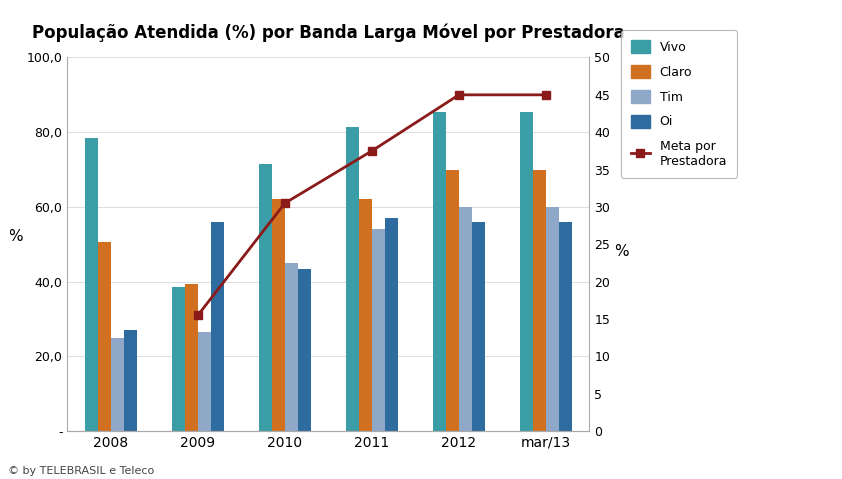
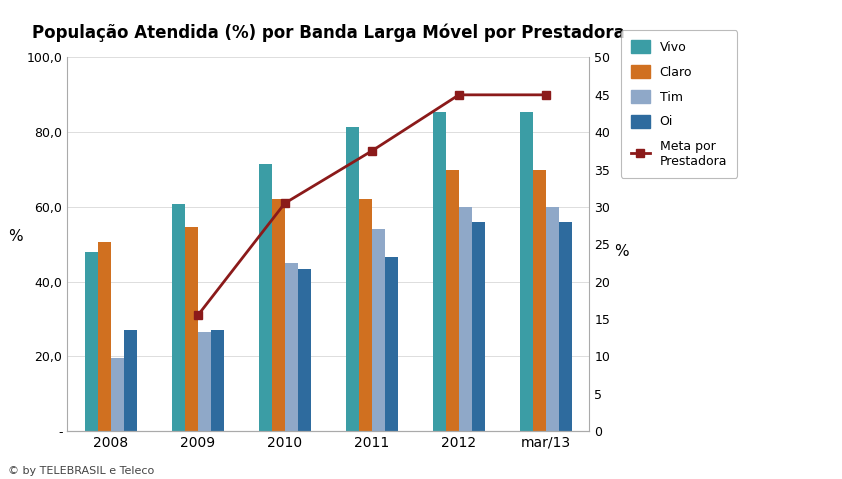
Vivo/2008: 78,5 -> 48,0
Tim/2008: 25,0 -> 19,5
Vivo/2009: 38,5 -> 60,7
Claro/2009: 39,5 -> 54,5
Oi/2009: 56,0 -> 27,0
Oi/2011: 57,0 -> 46,5
